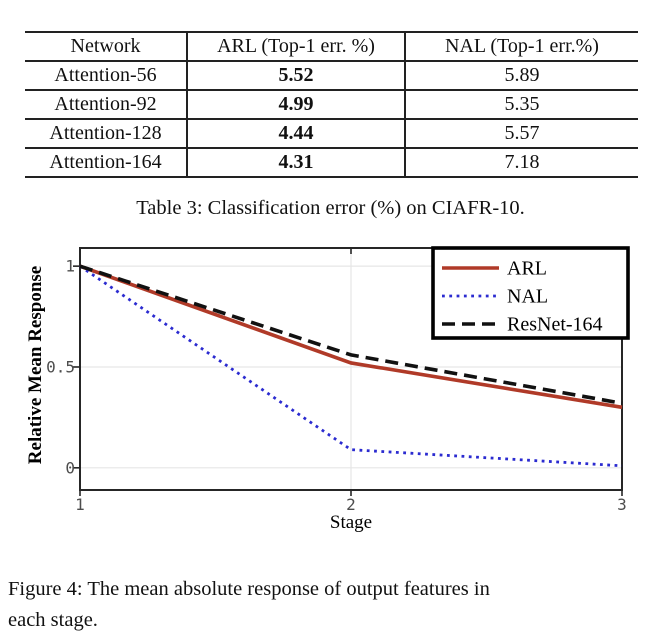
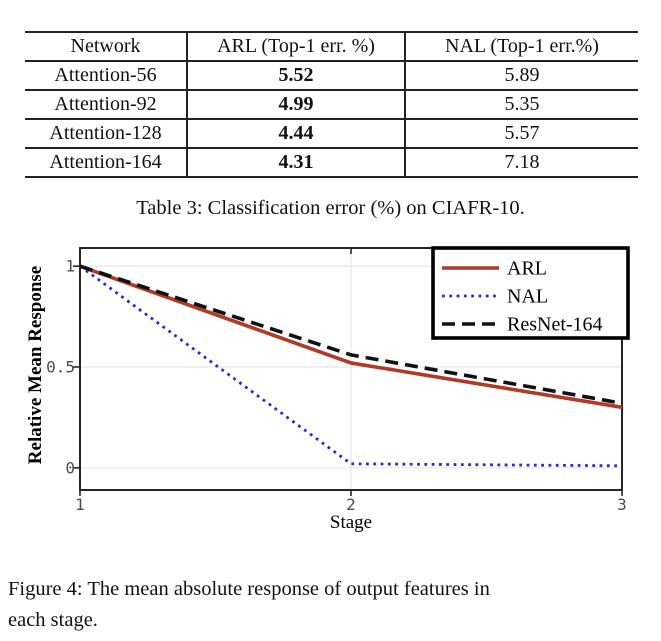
NAL/2: 0.09 -> 0.02
